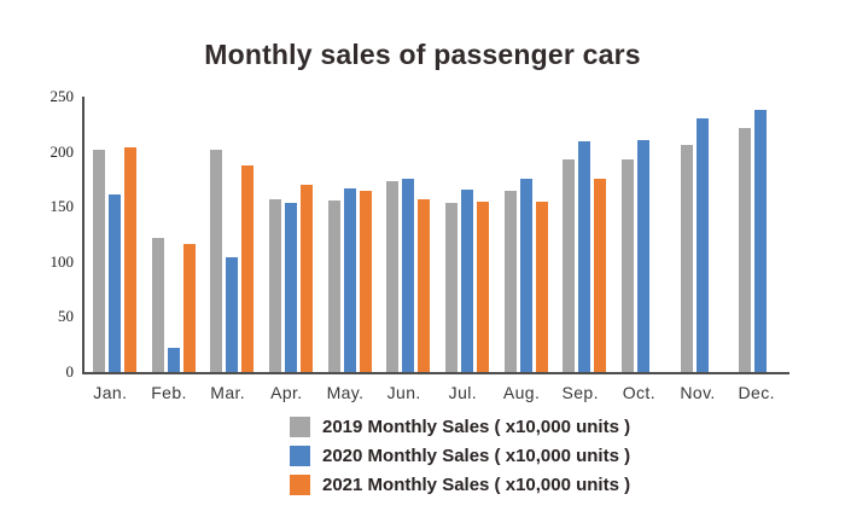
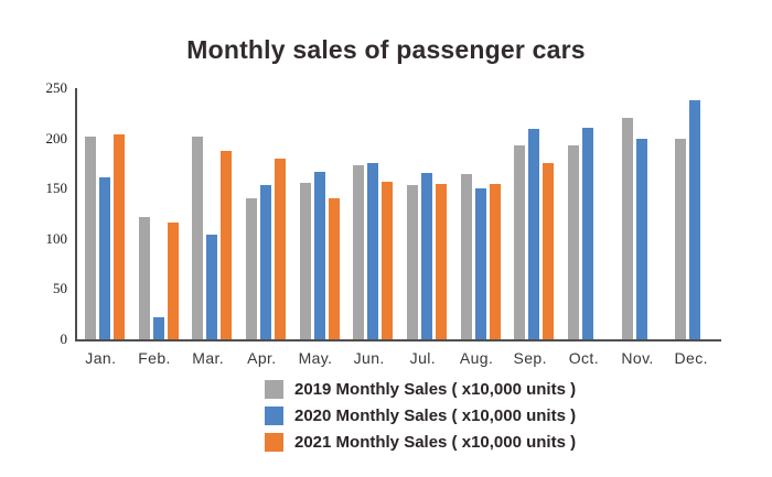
2019 Monthly Sales ( x10,000 units )/Apr.: 160 -> 140
2021 Monthly Sales ( x10,000 units )/Apr.: 170 -> 180
2021 Monthly Sales ( x10,000 units )/May.: 160 -> 140
2020 Monthly Sales ( x10,000 units )/Aug.: 180 -> 150
2019 Monthly Sales ( x10,000 units )/Nov.: 210 -> 220
2020 Monthly Sales ( x10,000 units )/Nov.: 230 -> 200
2019 Monthly Sales ( x10,000 units )/Dec.: 220 -> 200
